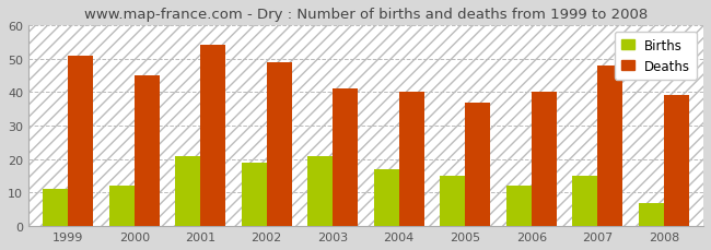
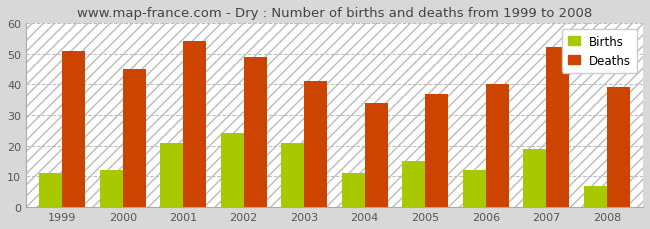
Births/2002: 19 -> 24
Births/2004: 17 -> 11
Deaths/2004: 40 -> 34
Births/2007: 15 -> 19
Deaths/2007: 48 -> 52
